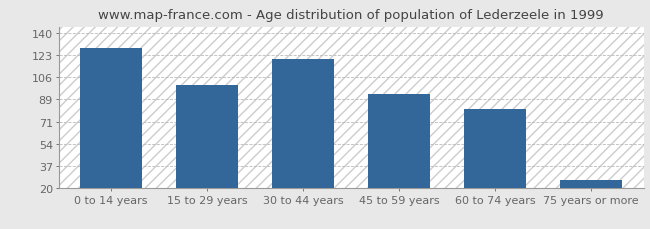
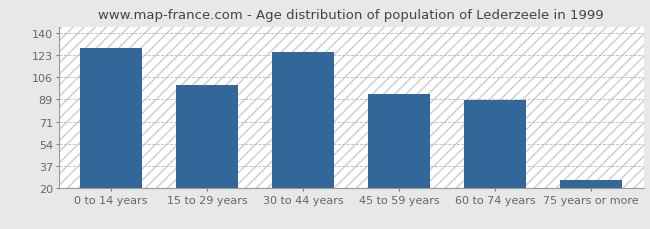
30 to 44 years: 120 -> 125
60 to 74 years: 81 -> 88
